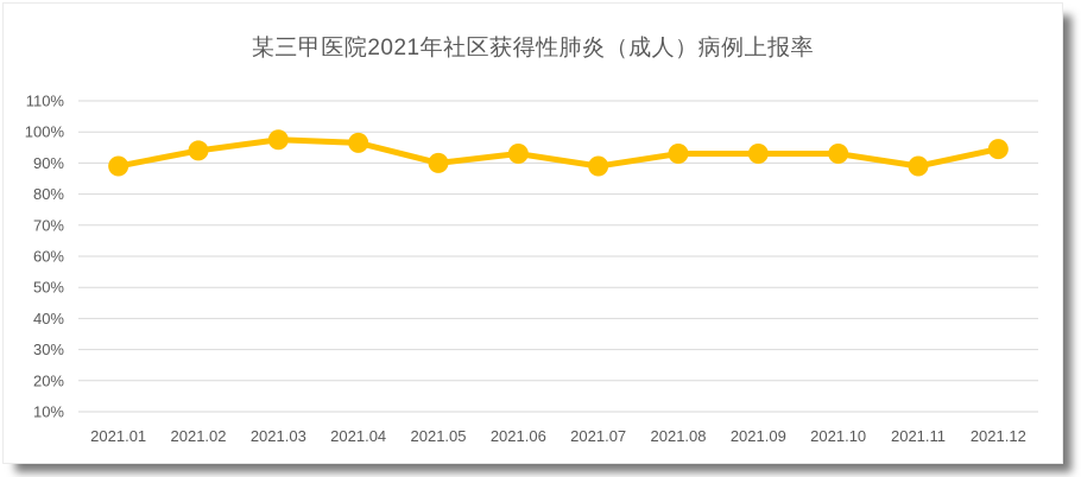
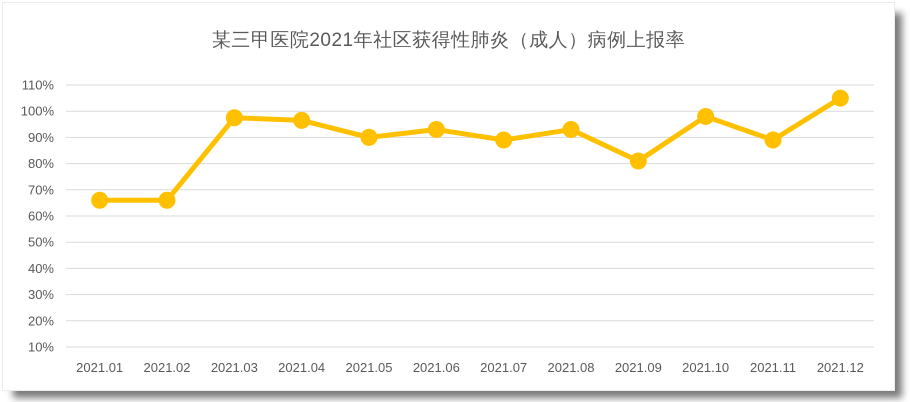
2021.01: 89% -> 66%
2021.02: 94% -> 66%
2021.09: 93% -> 81%
2021.10: 93% -> 98%
2021.12: 94% -> 105%
